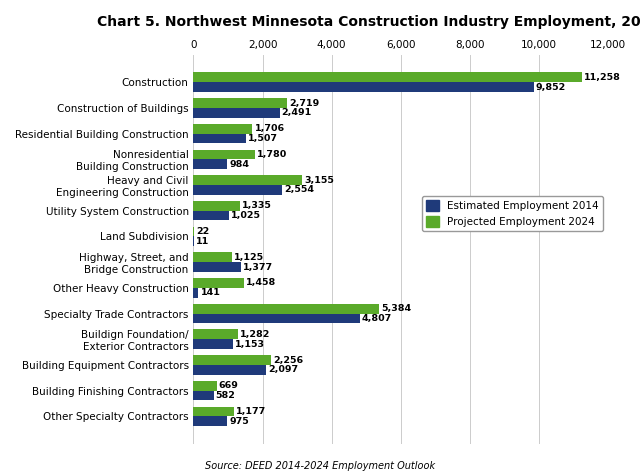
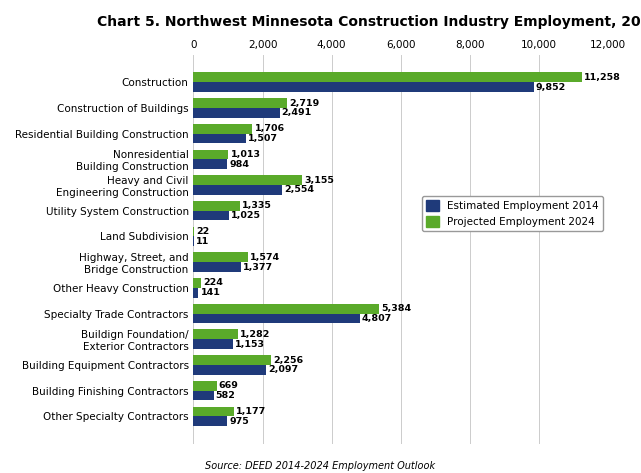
Projected Employment 2024/Nonresidential Building Construction: 1,780 -> 1,013
Projected Employment 2024/Highway, Street, and Bridge Construction: 1,125 -> 1,574
Projected Employment 2024/Other Heavy Construction: 1,458 -> 224
